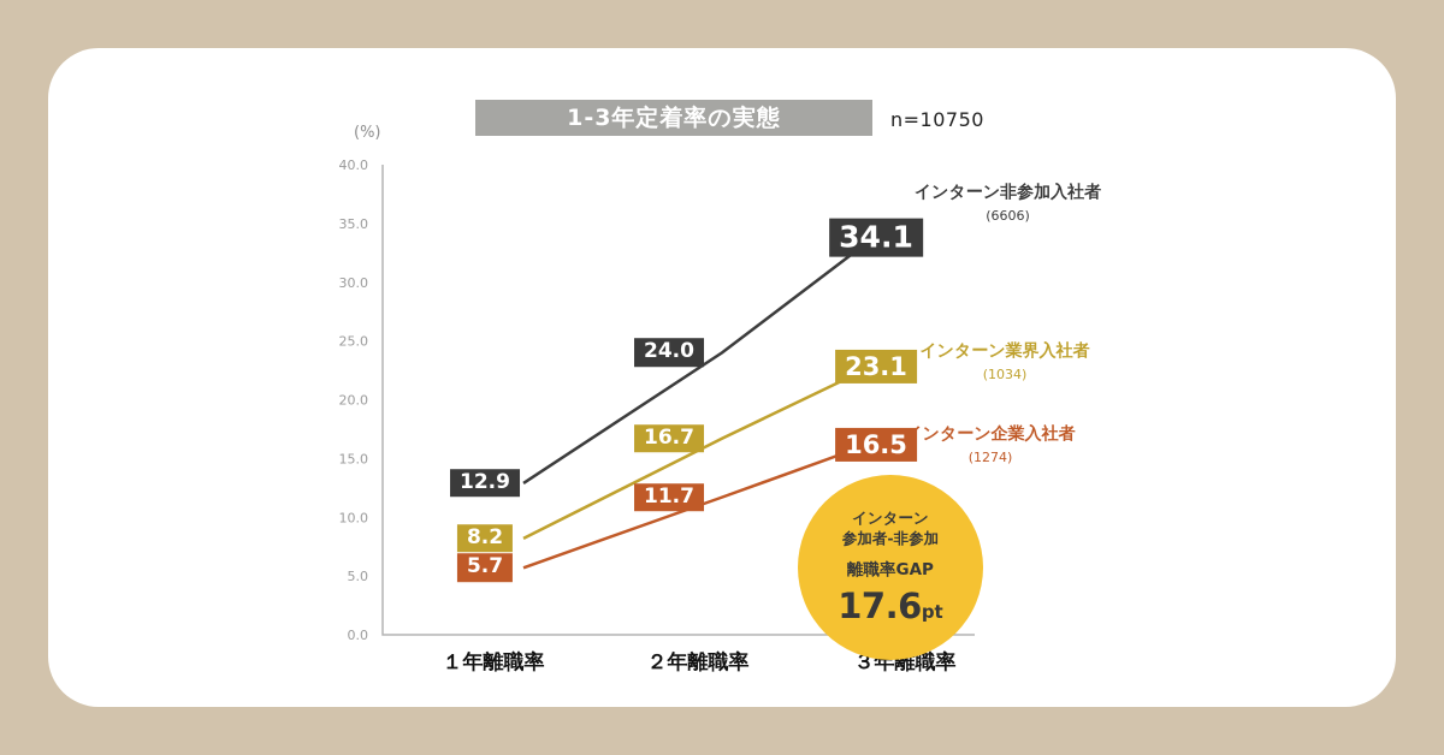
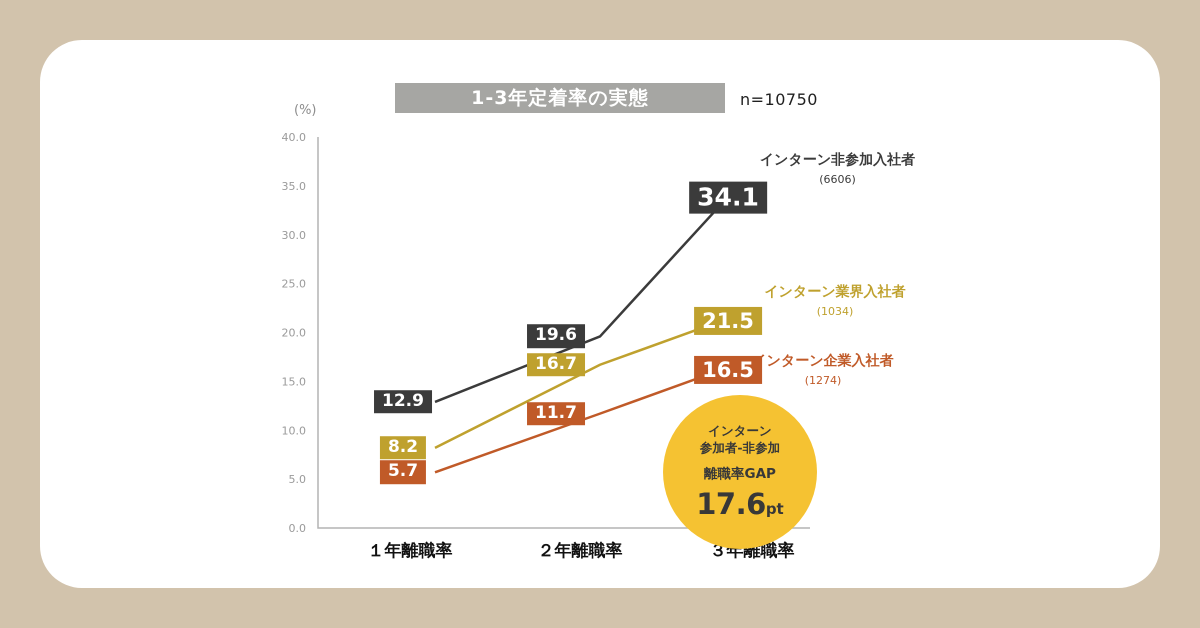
インターン非参加入社者/２年離職率: 24.0 -> 19.6
インターン業界入社者/３年離職率: 23.1 -> 21.5
